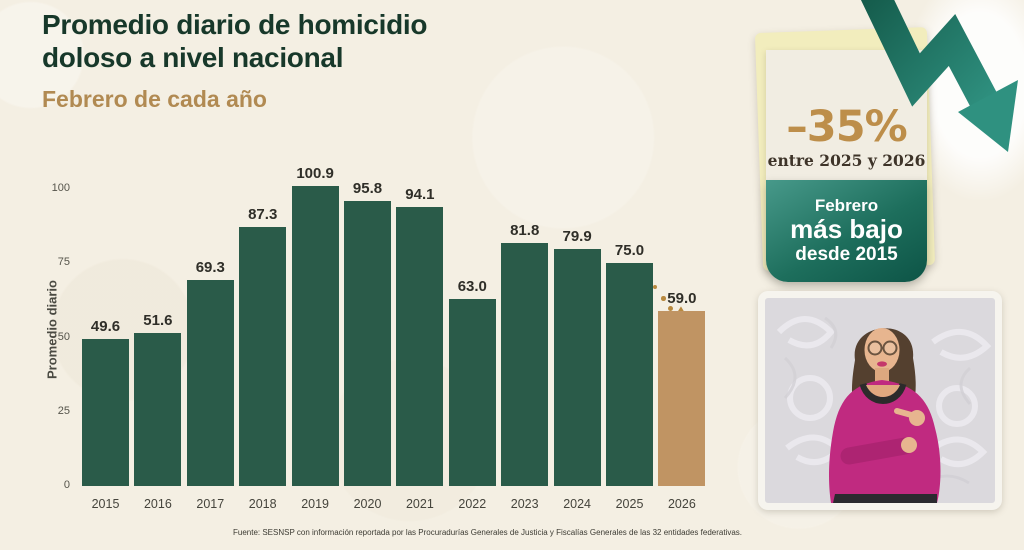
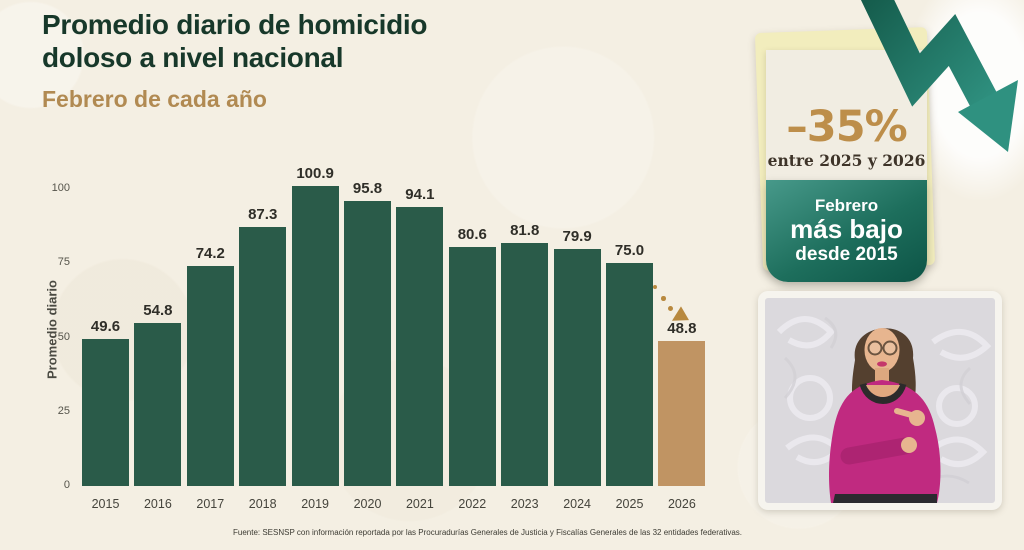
2016: 51.6 -> 54.8
2017: 69.3 -> 74.2
2022: 63.0 -> 80.6
2026: 59.0 -> 48.8
